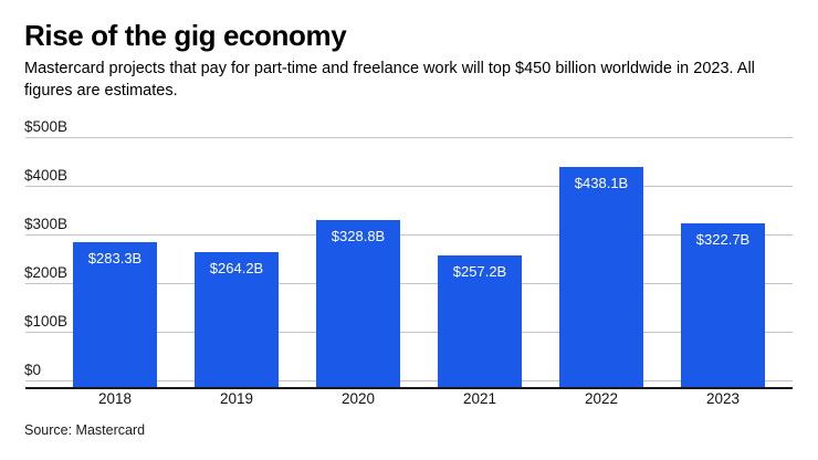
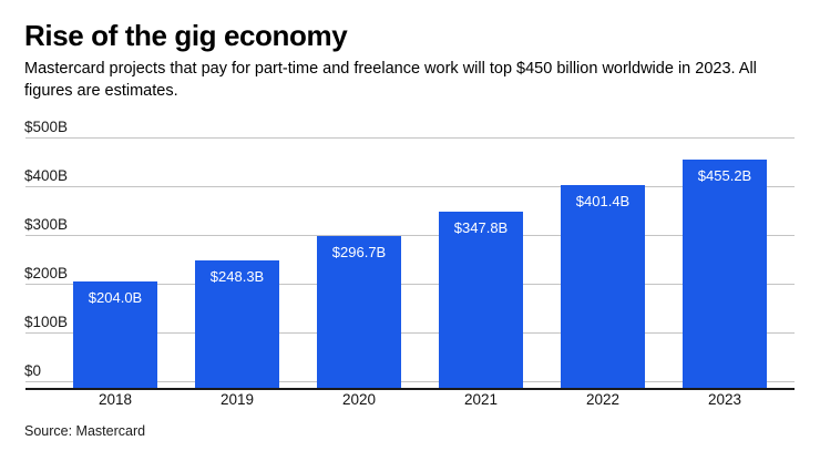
2018: $283.3B -> $204.0B
2019: $264.2B -> $248.3B
2020: $328.8B -> $296.7B
2021: $257.2B -> $347.8B
2022: $438.1B -> $401.4B
2023: $322.7B -> $455.2B
